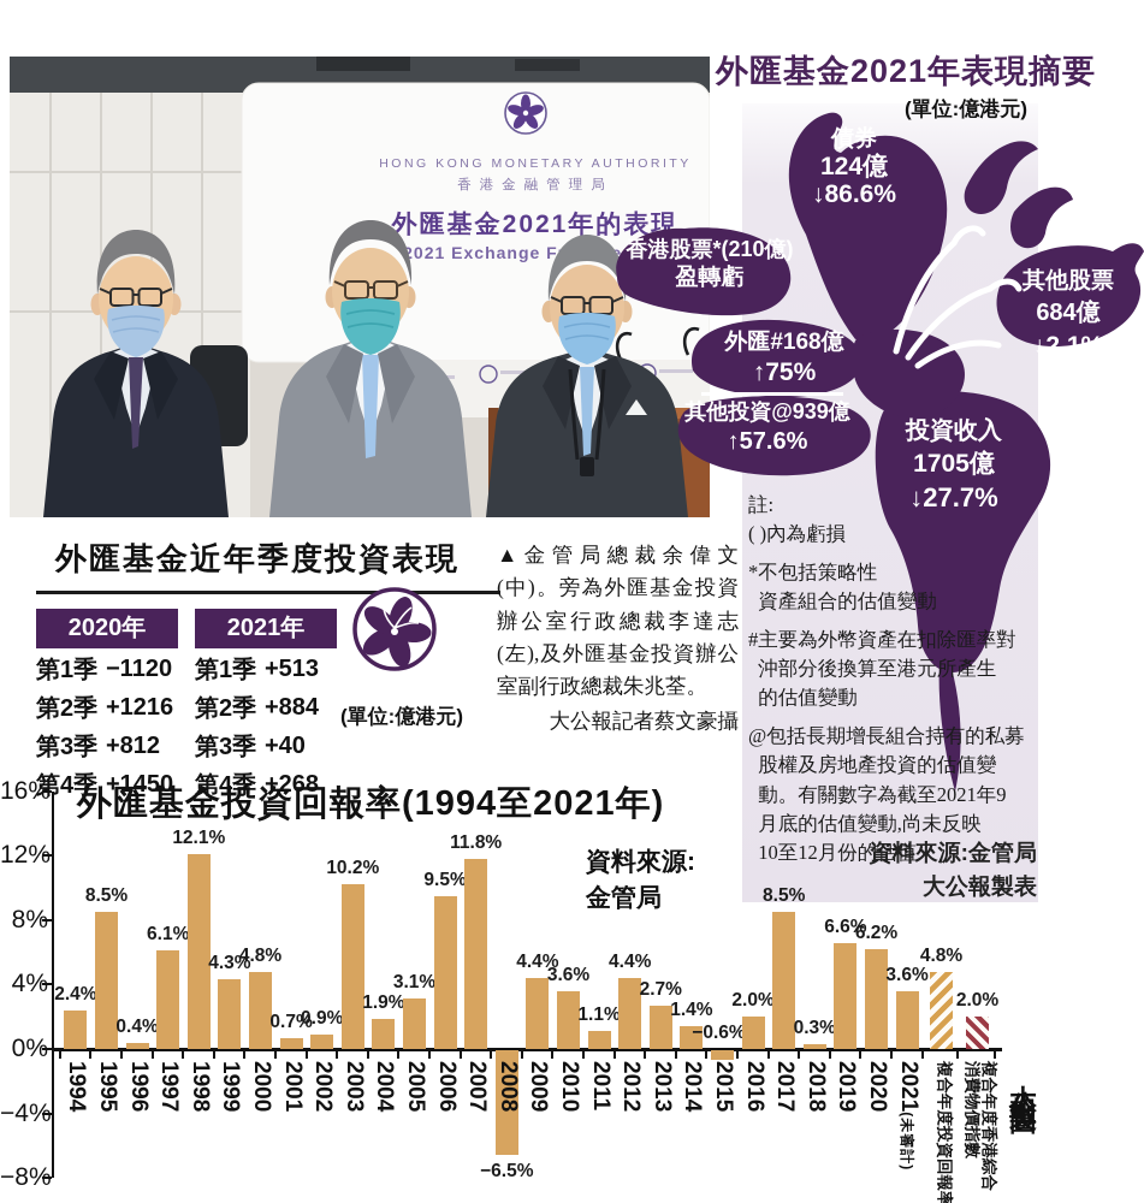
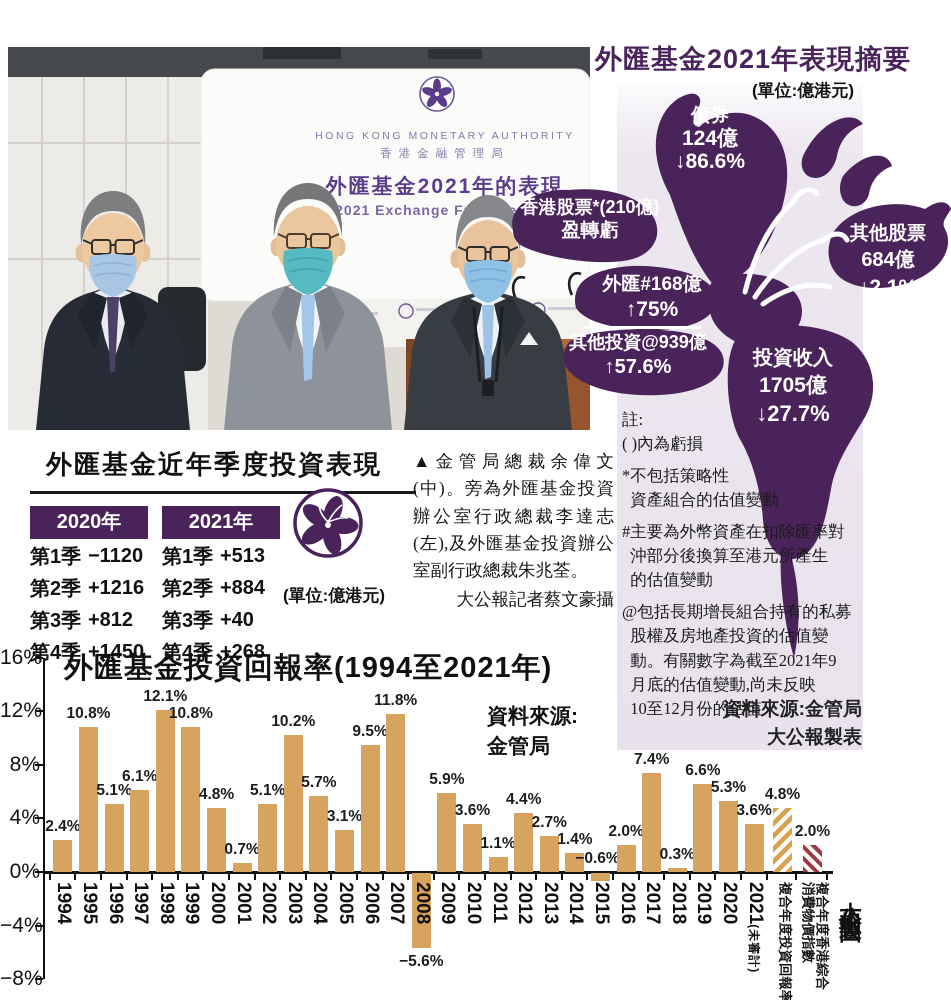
外匯基金投資回報率(1994至2021年)/1995: 8.5% -> 10.8%
外匯基金投資回報率(1994至2021年)/1996: 0.4% -> 5.1%
外匯基金投資回報率(1994至2021年)/1999: 4.3% -> 10.8%
外匯基金投資回報率(1994至2021年)/2002: 0.9% -> 5.1%
外匯基金投資回報率(1994至2021年)/2004: 1.9% -> 5.7%
外匯基金投資回報率(1994至2021年)/2008: −6.5% -> −5.6%
外匯基金投資回報率(1994至2021年)/2009: 4.4% -> 5.9%
外匯基金投資回報率(1994至2021年)/2017: 8.5% -> 7.4%
外匯基金投資回報率(1994至2021年)/2020: 6.2% -> 5.3%
